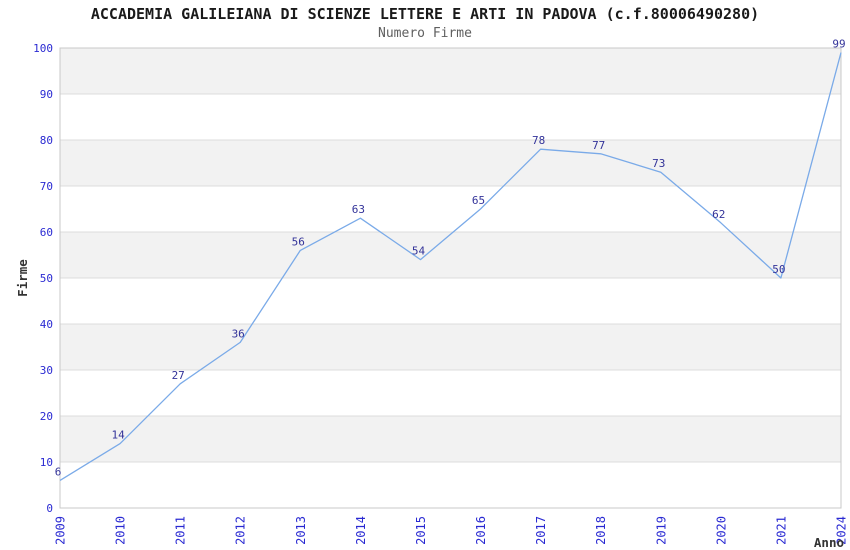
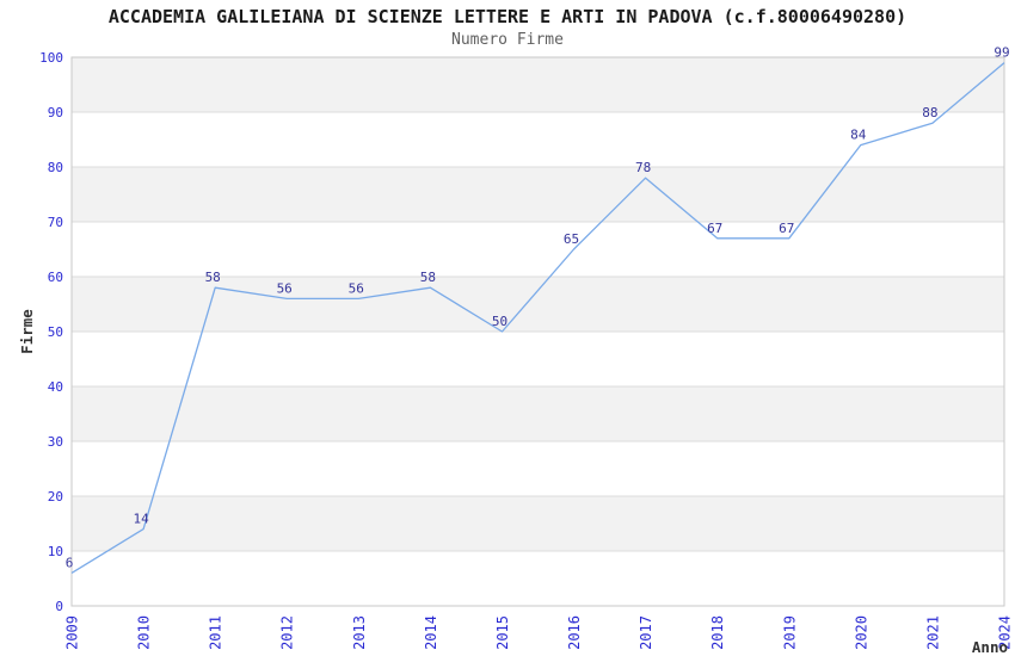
2011: 27 -> 58
2012: 36 -> 56
2014: 63 -> 58
2015: 54 -> 50
2018: 77 -> 67
2019: 73 -> 67
2020: 62 -> 84
2021: 50 -> 88
